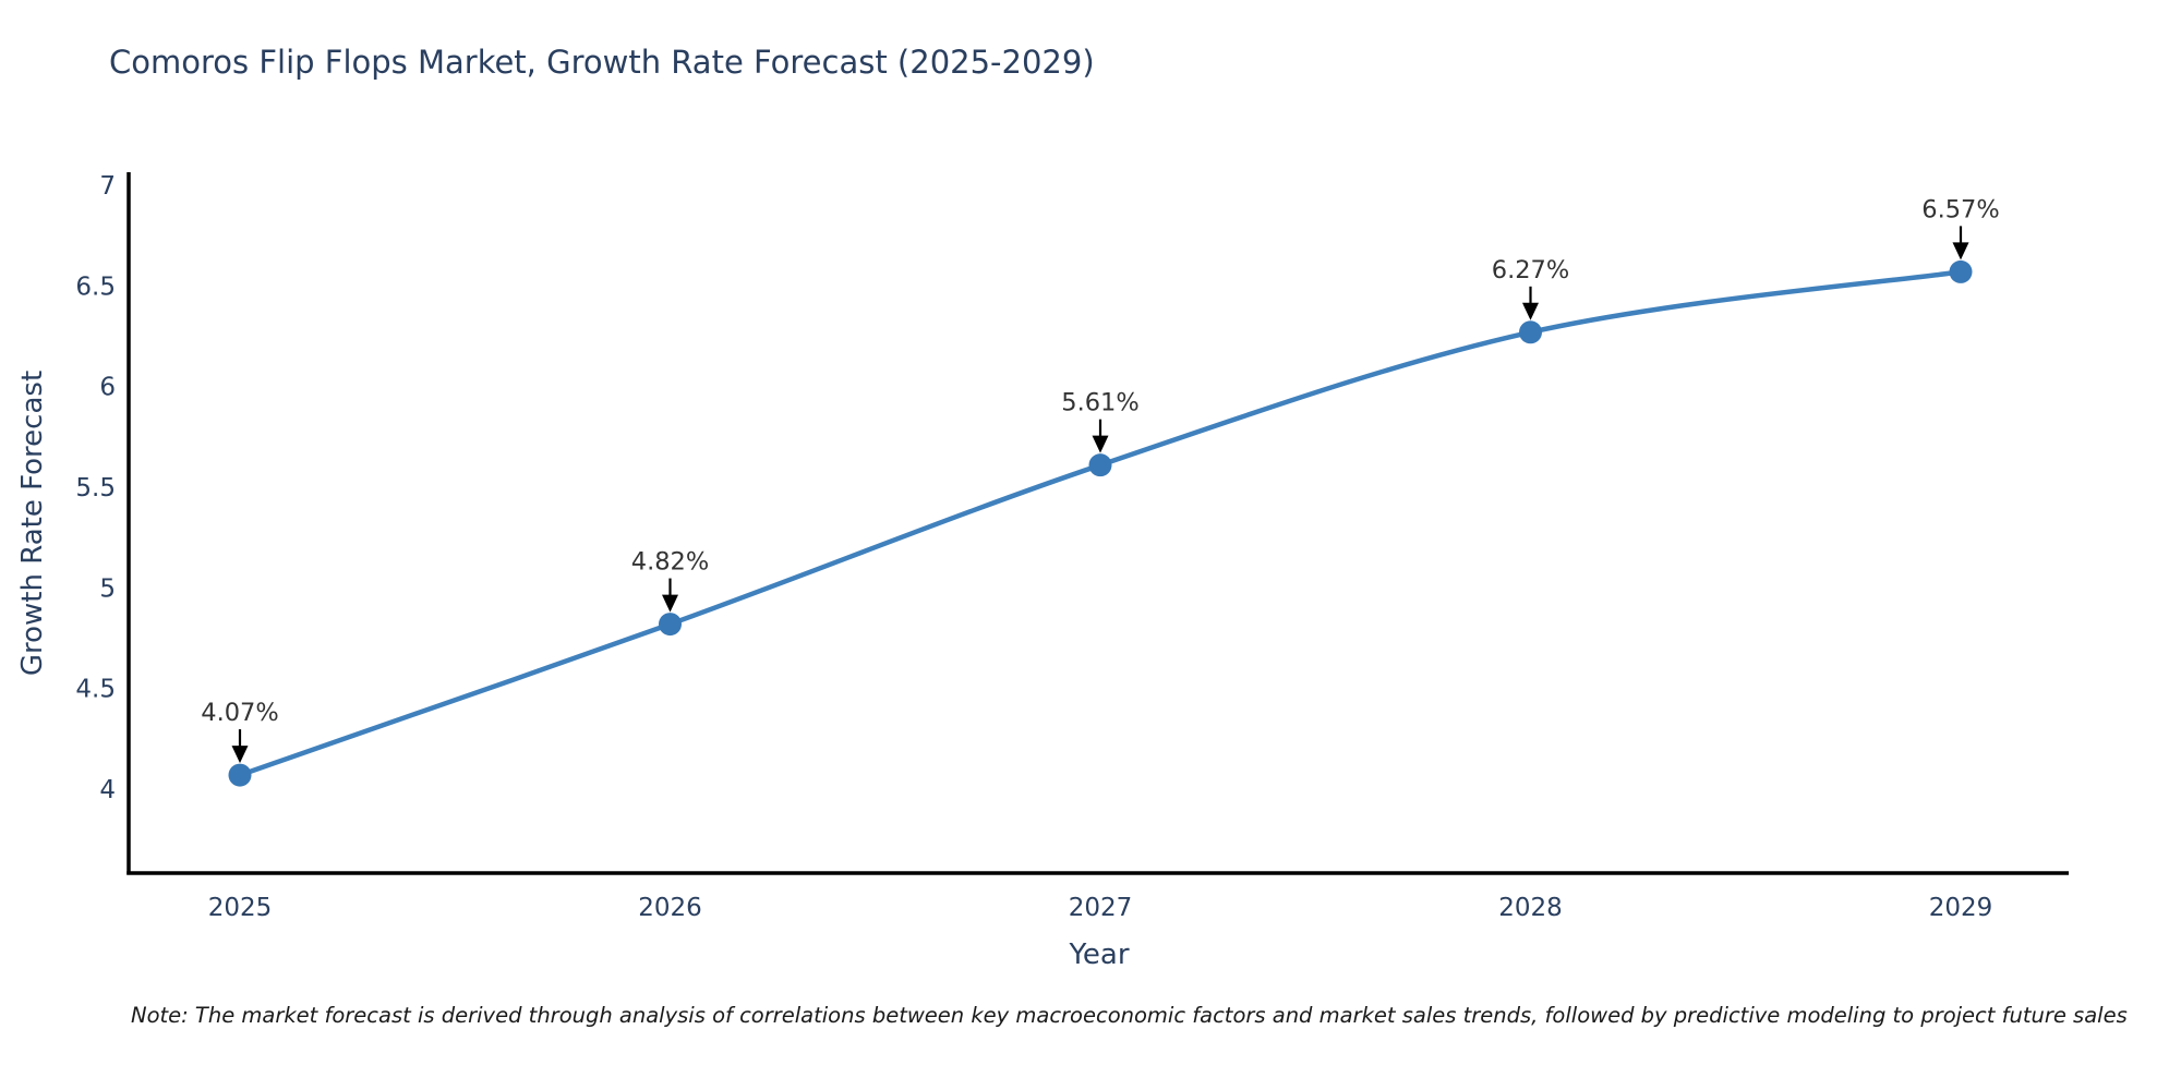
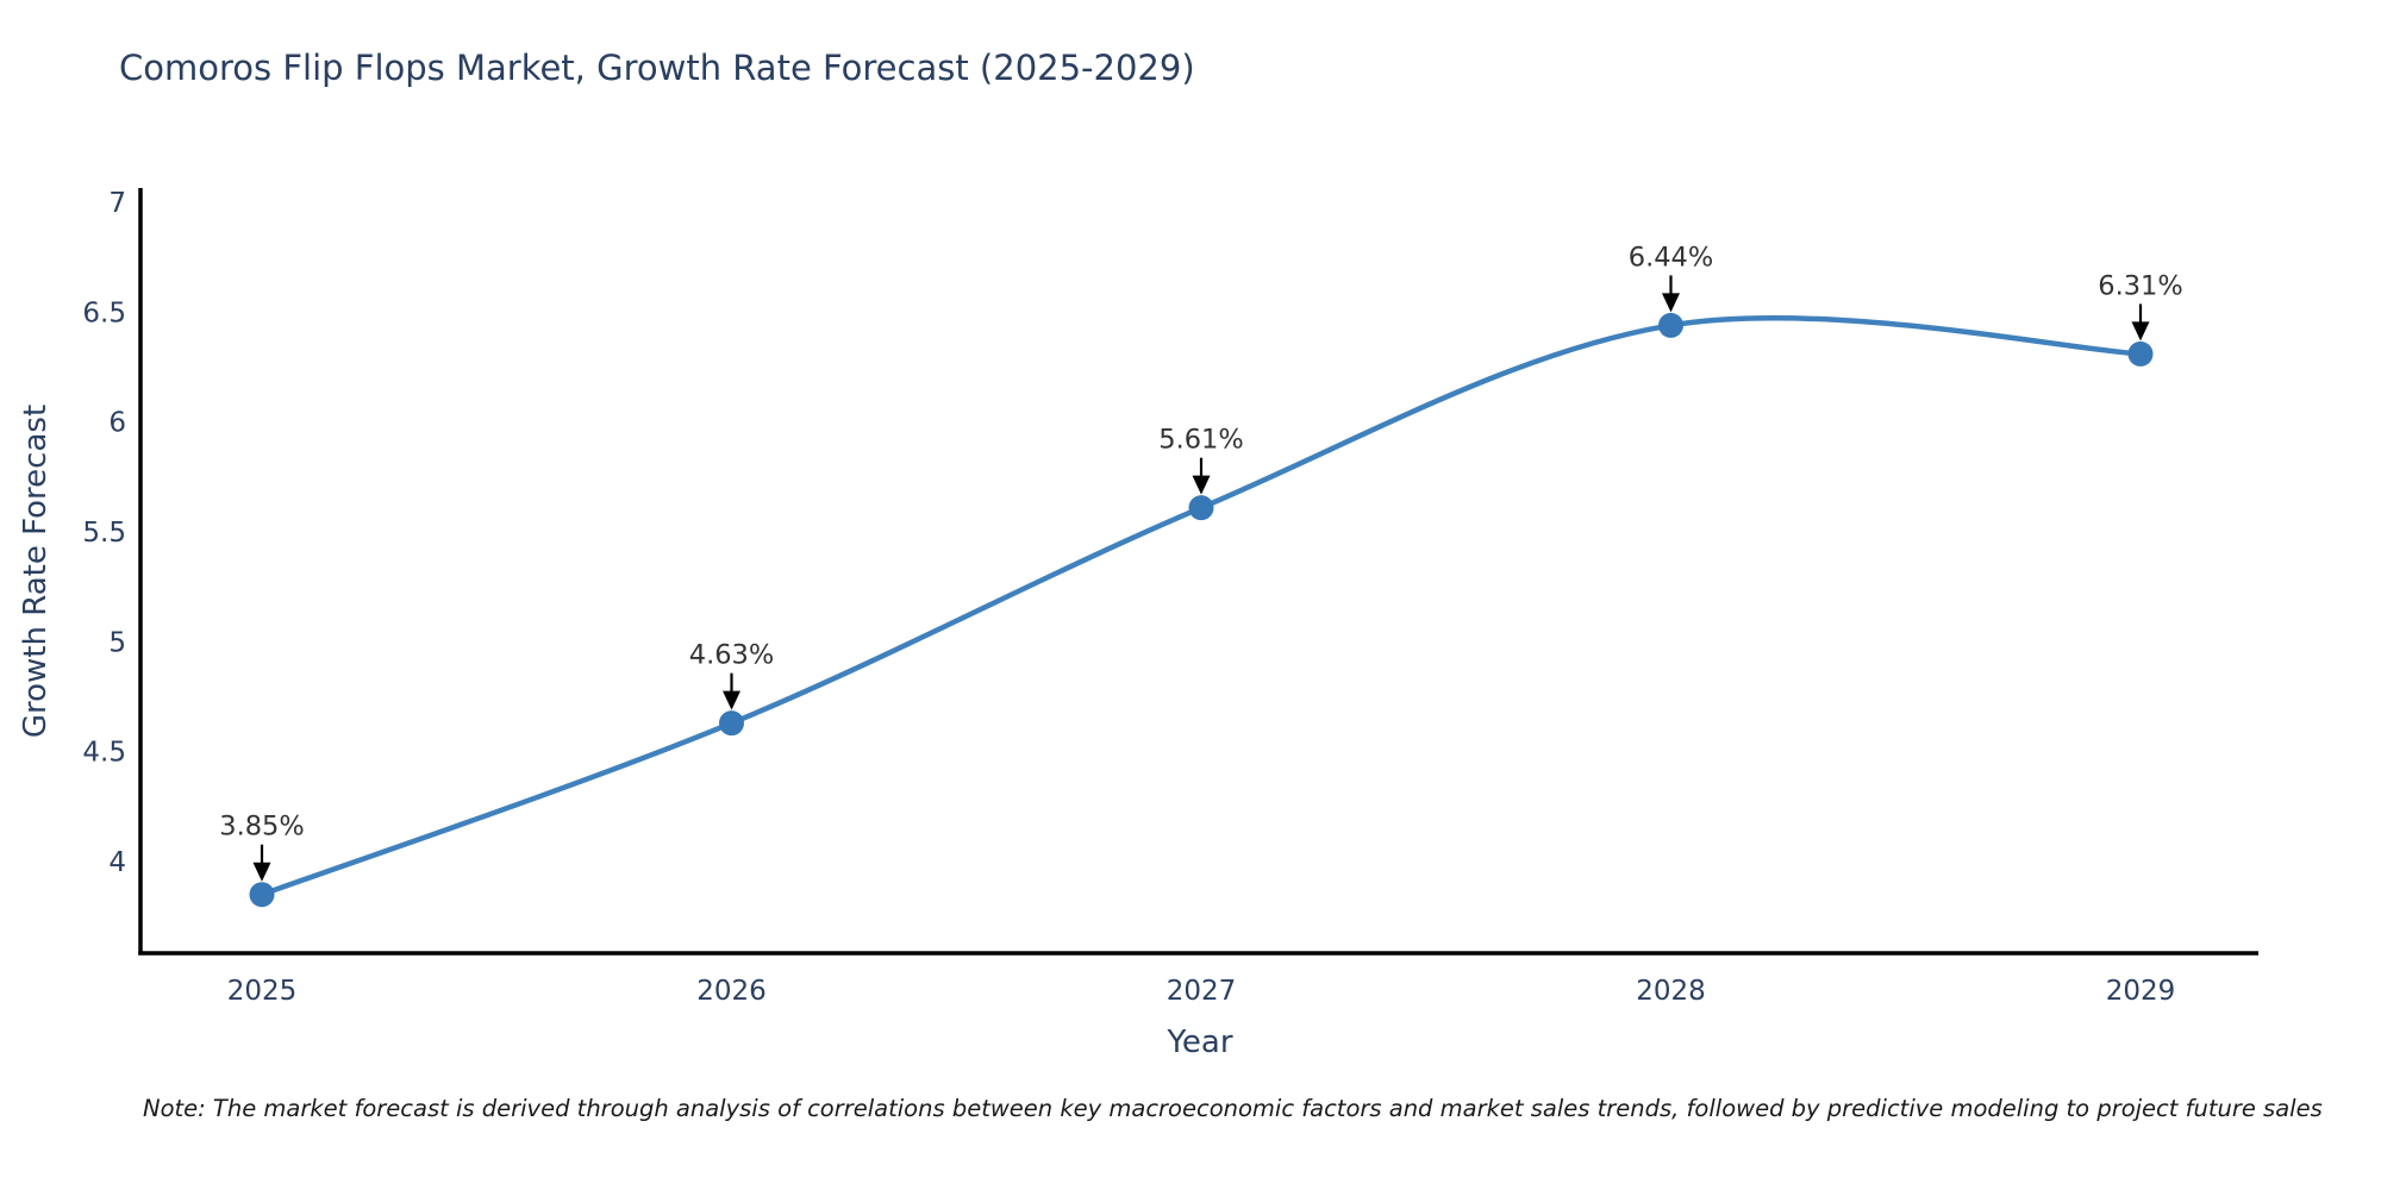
2025: 4.07% -> 3.85%
2026: 4.82% -> 4.63%
2028: 6.27% -> 6.44%
2029: 6.57% -> 6.31%
